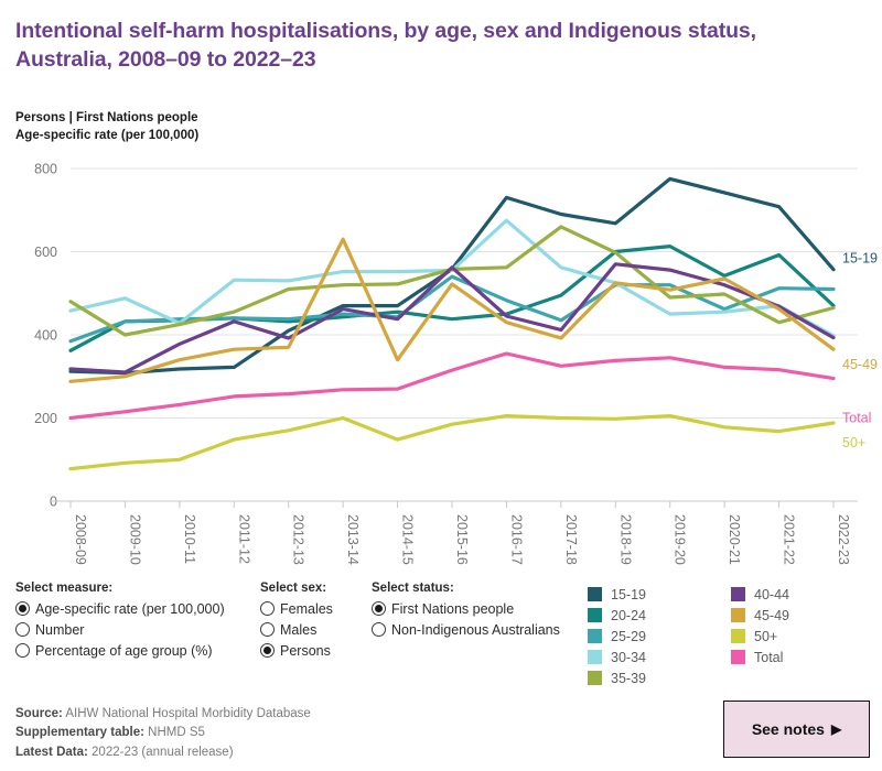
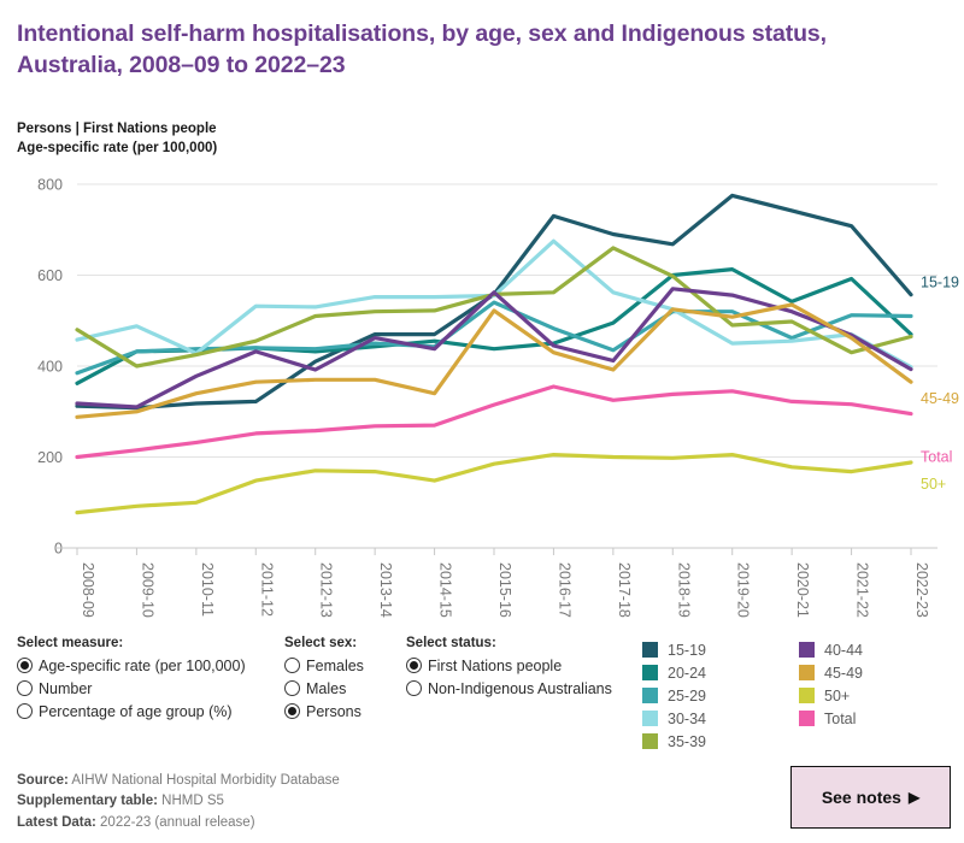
45-49/2013-14: 630 -> 370
50+/2013-14: 200 -> 170
